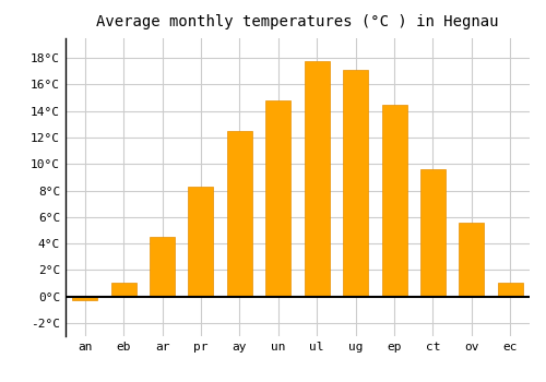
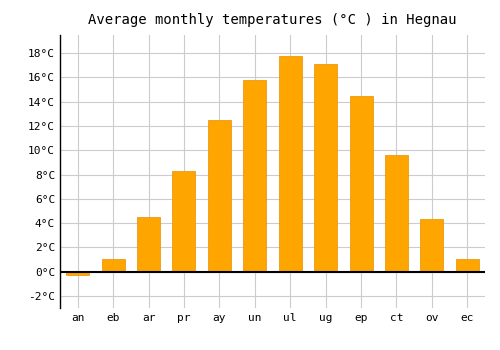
un: 14.8°C -> 15.8°C
ov: 5.6°C -> 4.3°C
